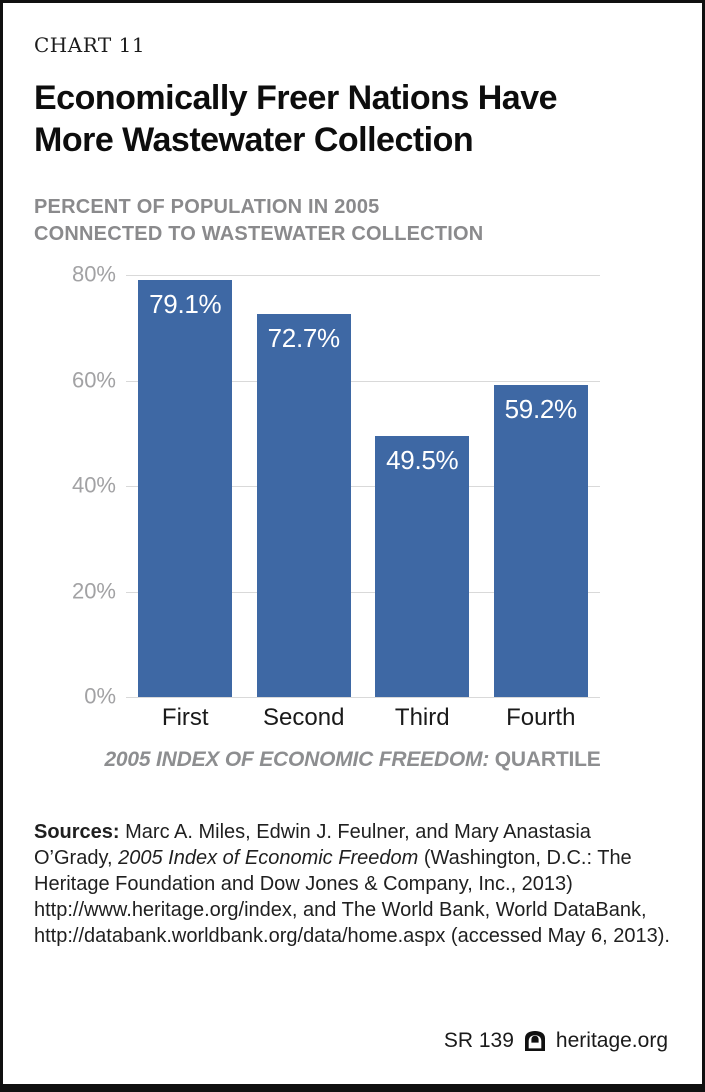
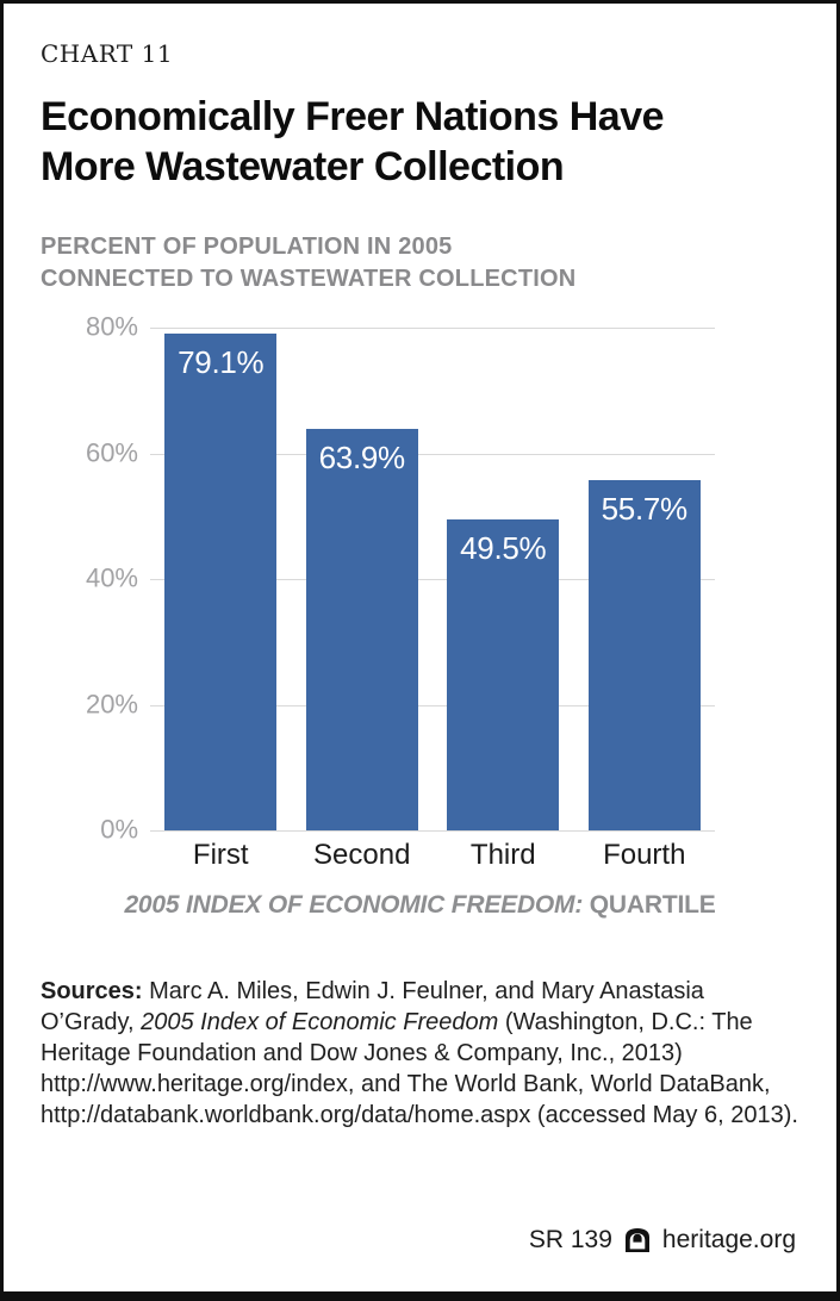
Second: 72.7% -> 63.9%
Fourth: 59.2% -> 55.7%
